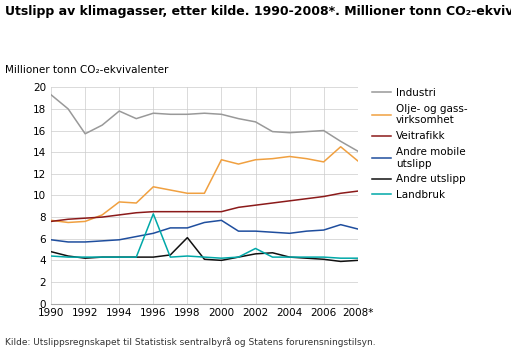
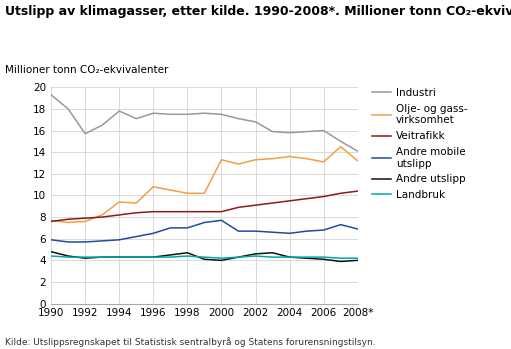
Landbruk/1996: 8.3 -> 4.3
Andre utslipp/1998: 6.1 -> 4.7
Landbruk/2002: 5.1 -> 4.4
